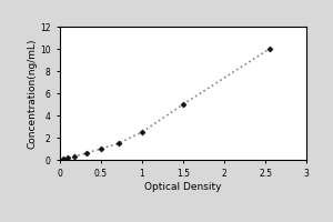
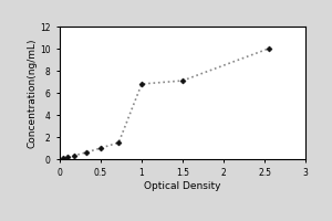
1: 2.5 -> 6.8
1.5: 5.0 -> 7.1
